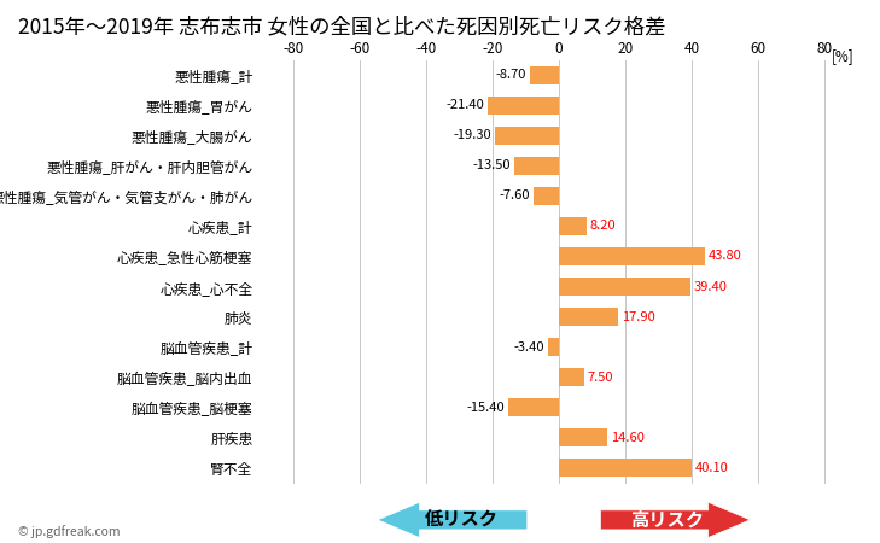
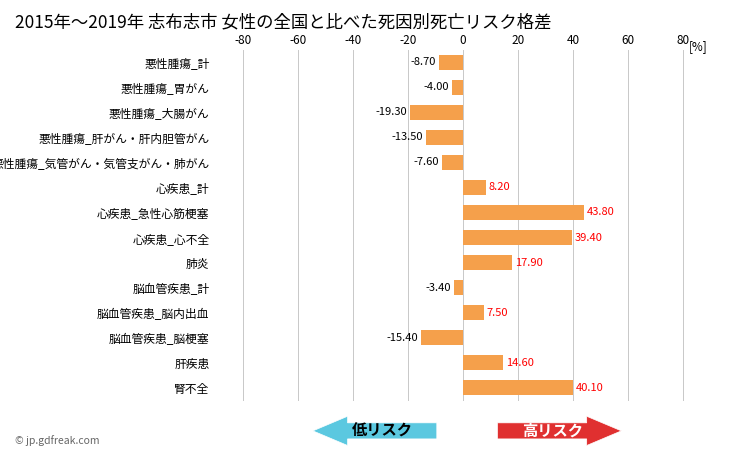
悪性腫瘍_胃がん: -21.40 -> -4.00
